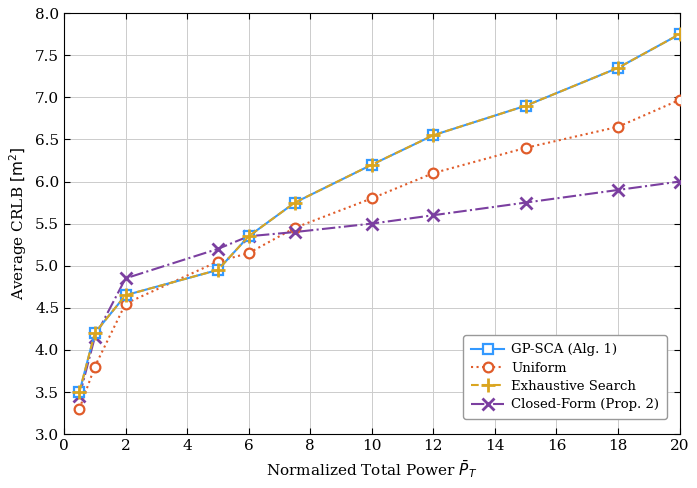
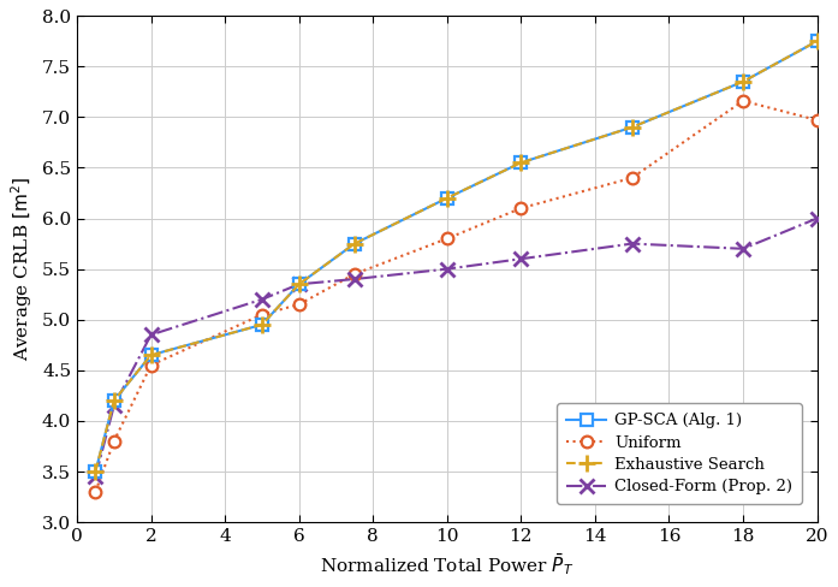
Uniform/18: 6.65 -> 7.16
Closed-Form (Prop. 2)/18: 5.90 -> 5.70
